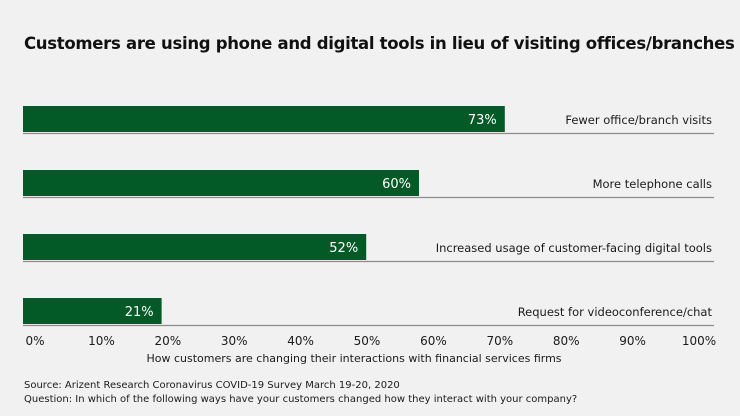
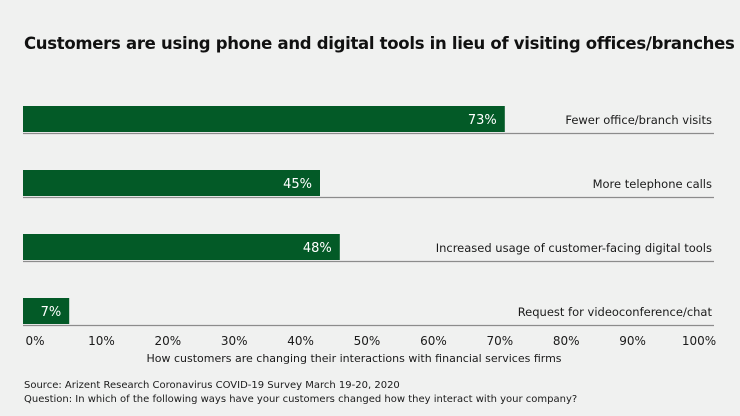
More telephone calls: 60% -> 45%
Increased usage of customer-facing digital tools: 52% -> 48%
Request for videoconference/chat: 21% -> 7%
